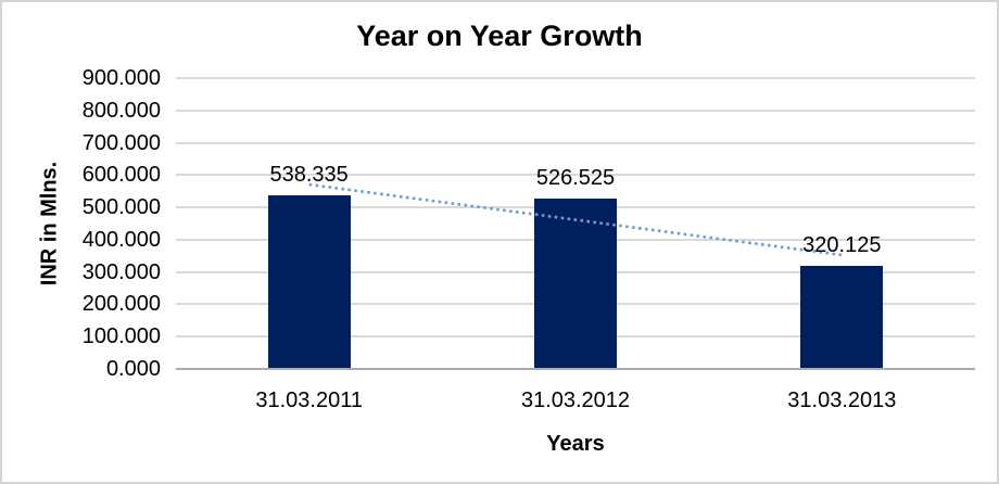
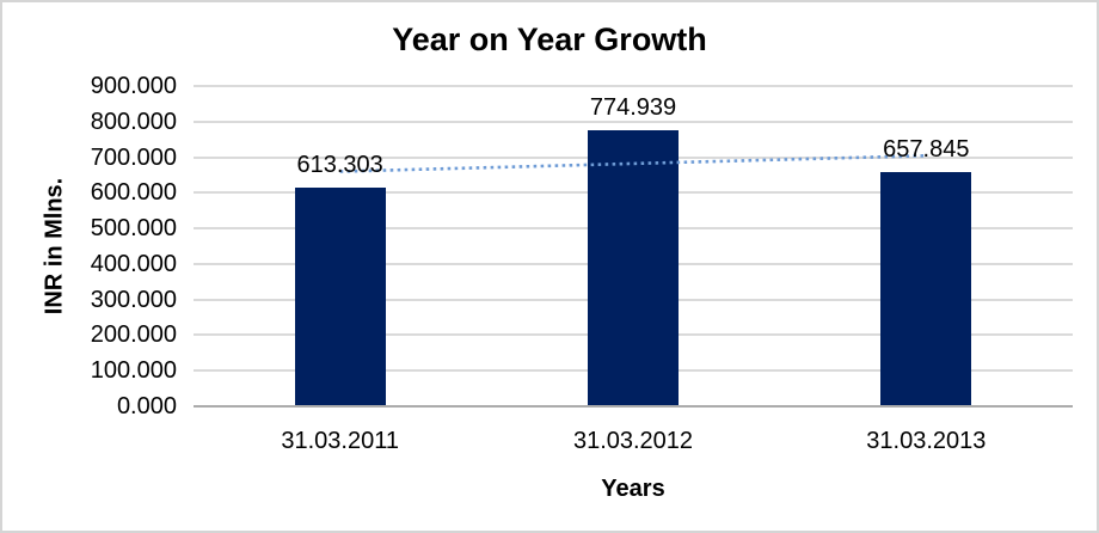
31.03.2011: 538.335 -> 613.303
31.03.2012: 526.525 -> 774.939
31.03.2013: 320.125 -> 657.845
